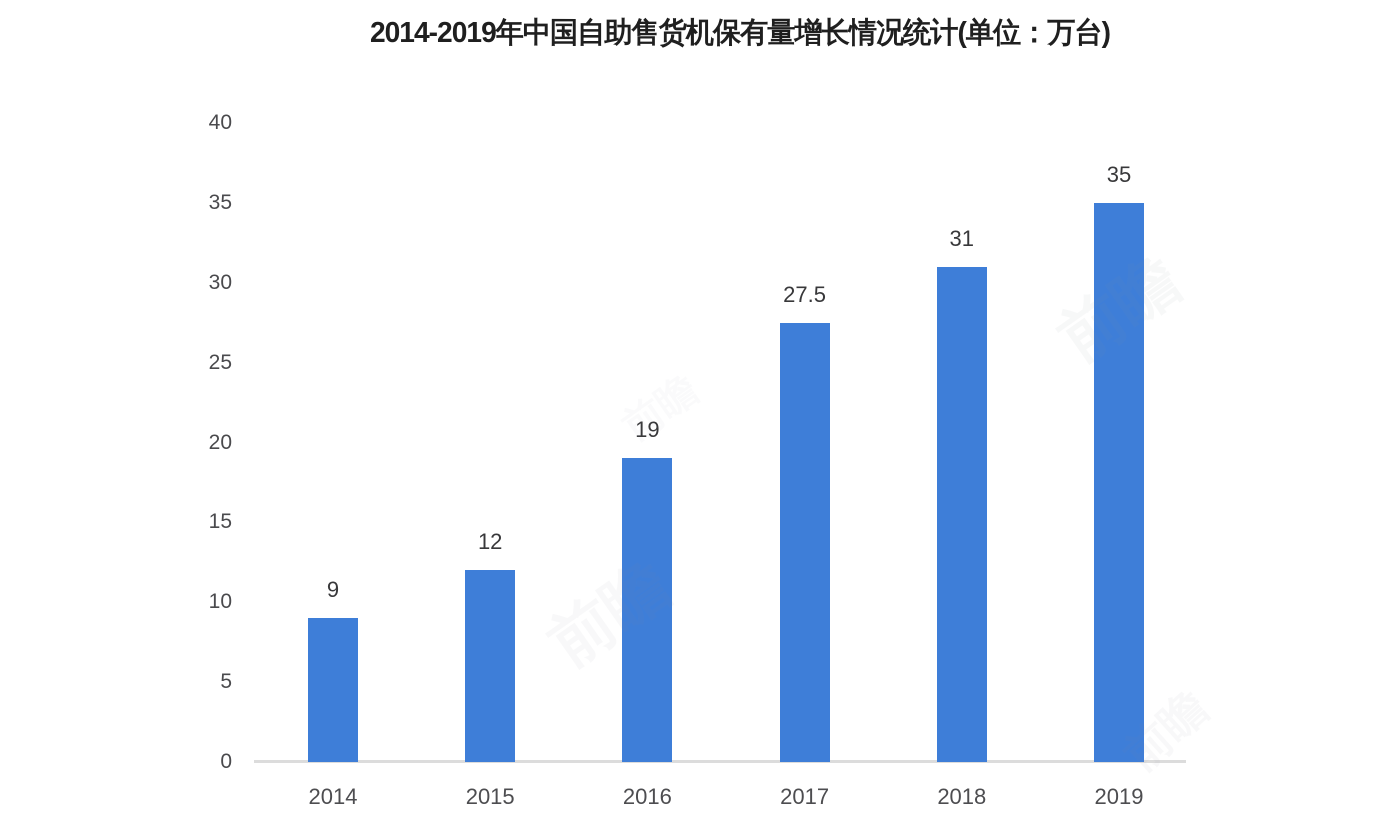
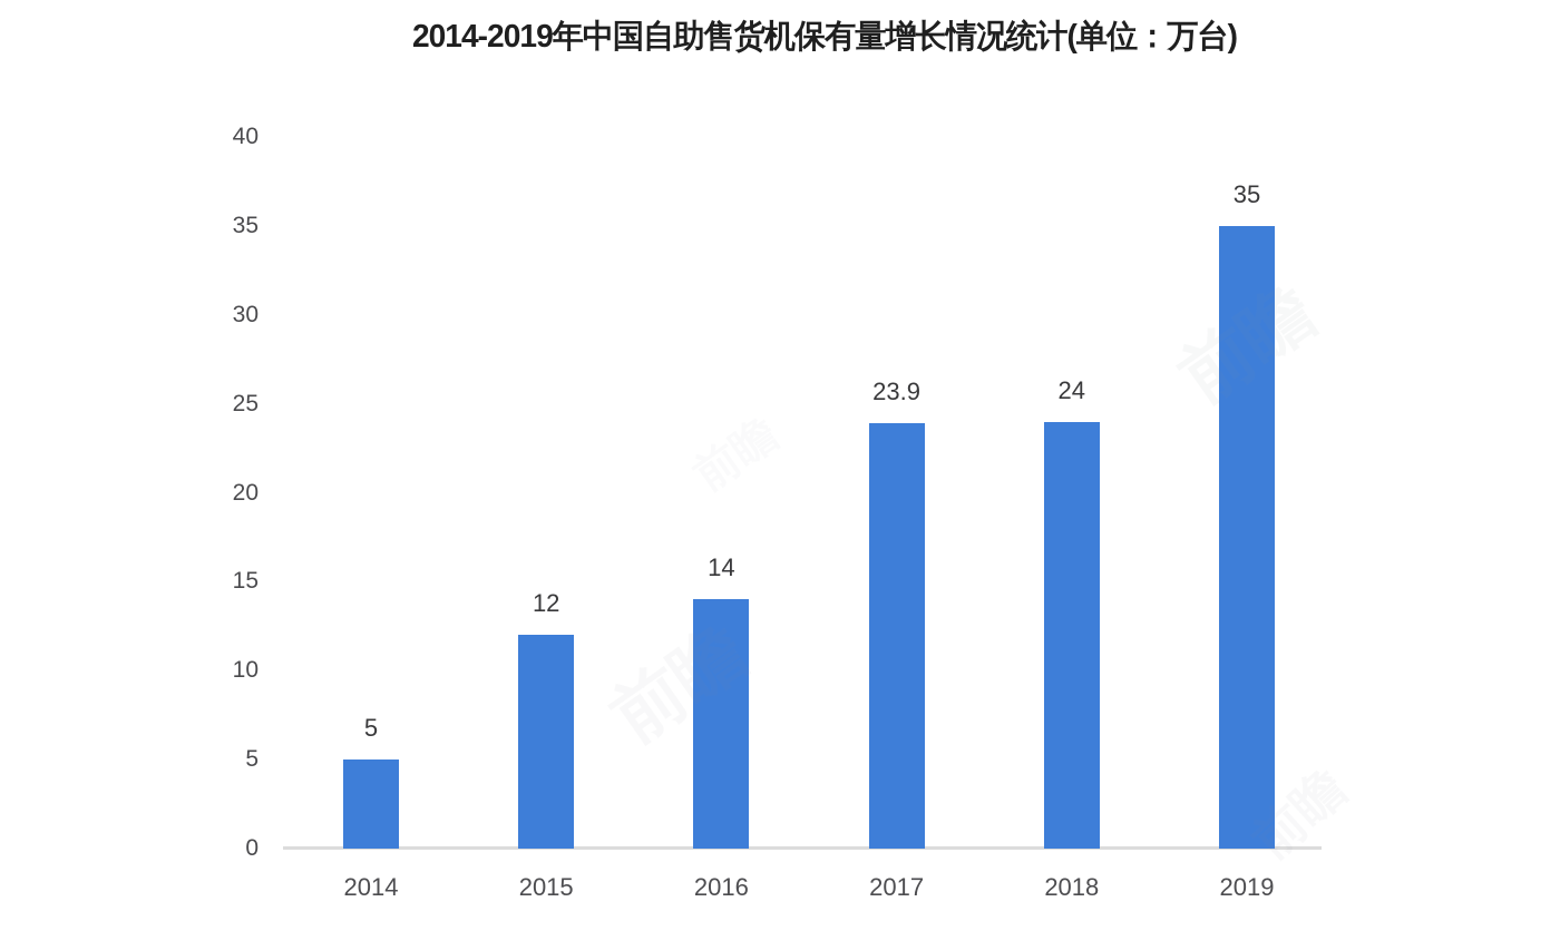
2014: 9 -> 5
2016: 19 -> 14
2017: 27.5 -> 23.9
2018: 31 -> 24
